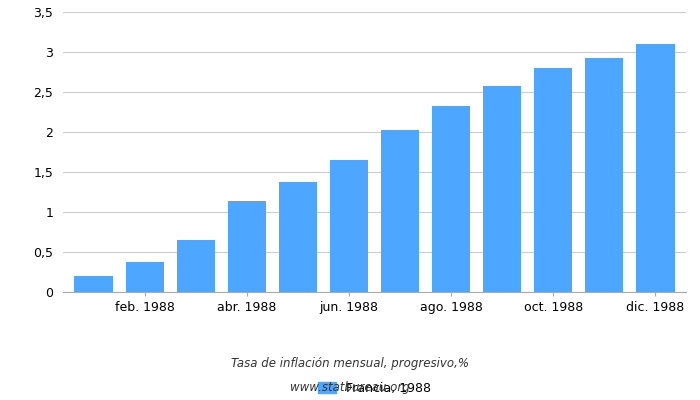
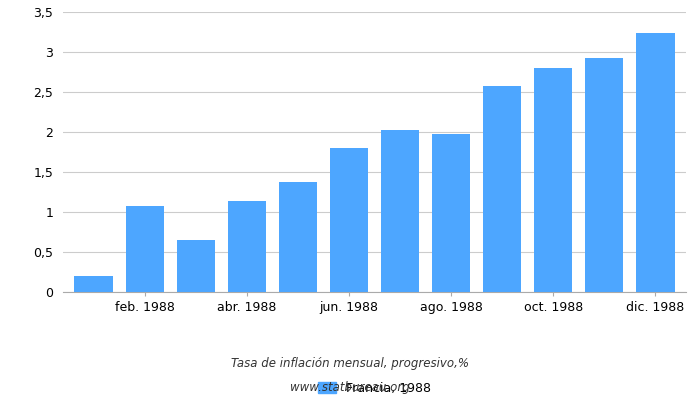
feb. 1988: 0,37 -> 1,08
jun. 1988: 1,65 -> 1,80
ago. 1988: 2,32 -> 1,98
dic. 1988: 3,10 -> 3,24
